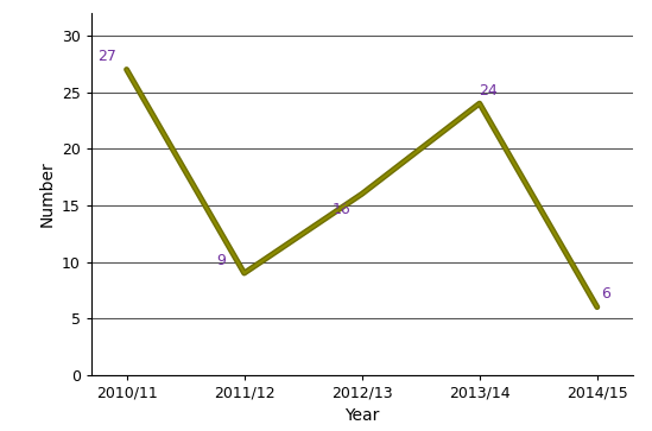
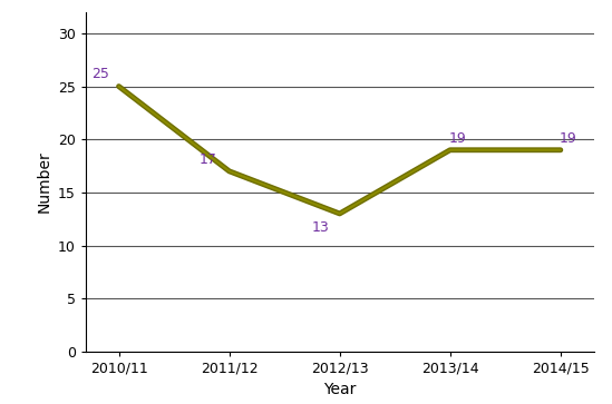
2010/11: 27 -> 25
2011/12: 9 -> 17
2012/13: 16 -> 13
2013/14: 24 -> 19
2014/15: 6 -> 19
